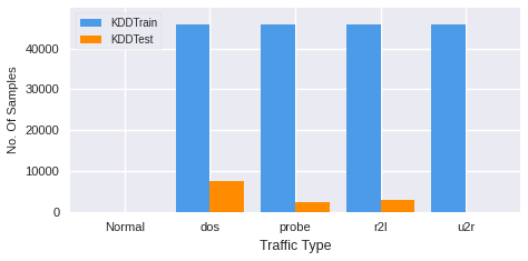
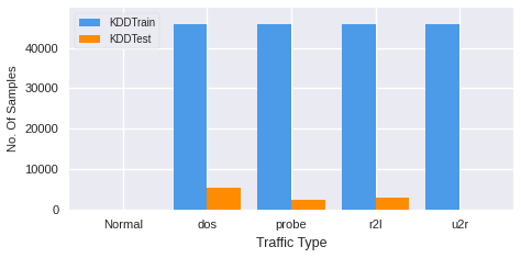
KDDTest/dos: 7500 -> 5500
